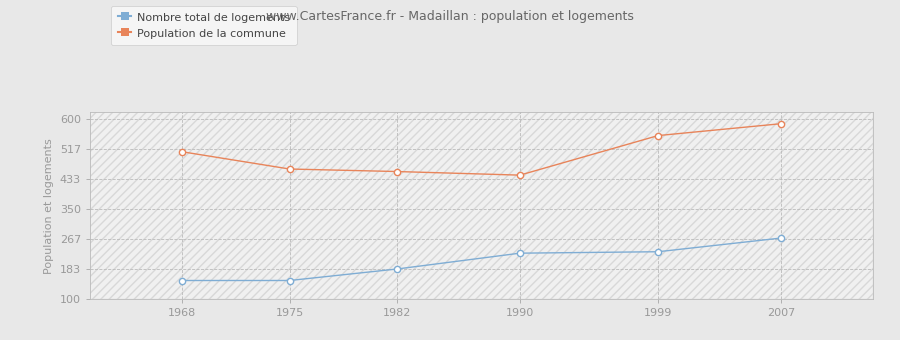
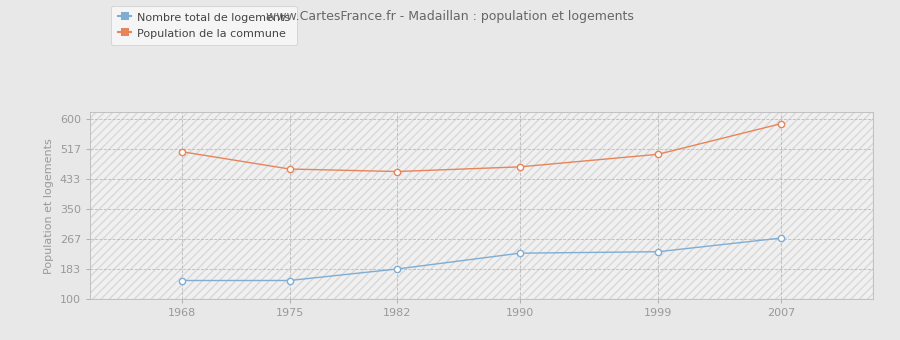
Population de la commune/1990: 445 -> 468
Population de la commune/1999: 555 -> 503
